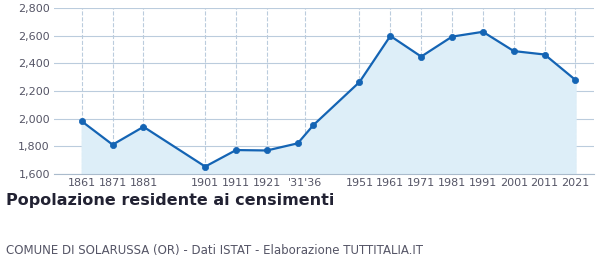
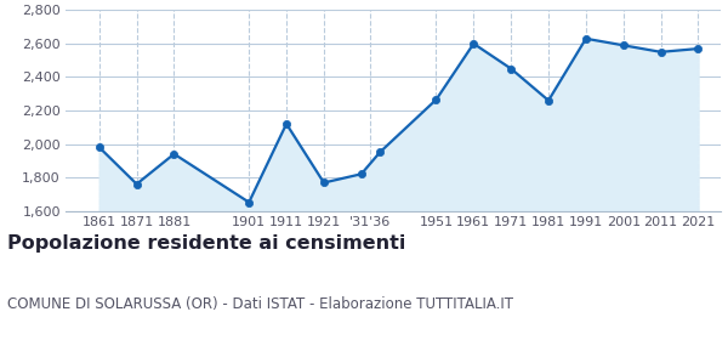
1871: 1,810 -> 1,760
1911: 1,770 -> 2,120
1981: 2,600 -> 2,260
2001: 2,490 -> 2,590
2011: 2,460 -> 2,550
2021: 2,280 -> 2,570
